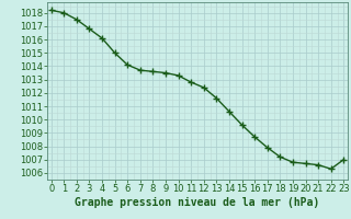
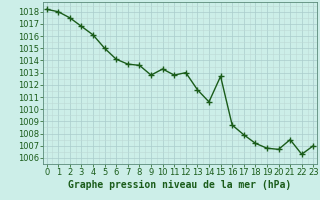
9: 1013.5 -> 1012.8
12: 1012.4 -> 1013.0
15: 1009.6 -> 1012.7
21: 1006.6 -> 1007.5
